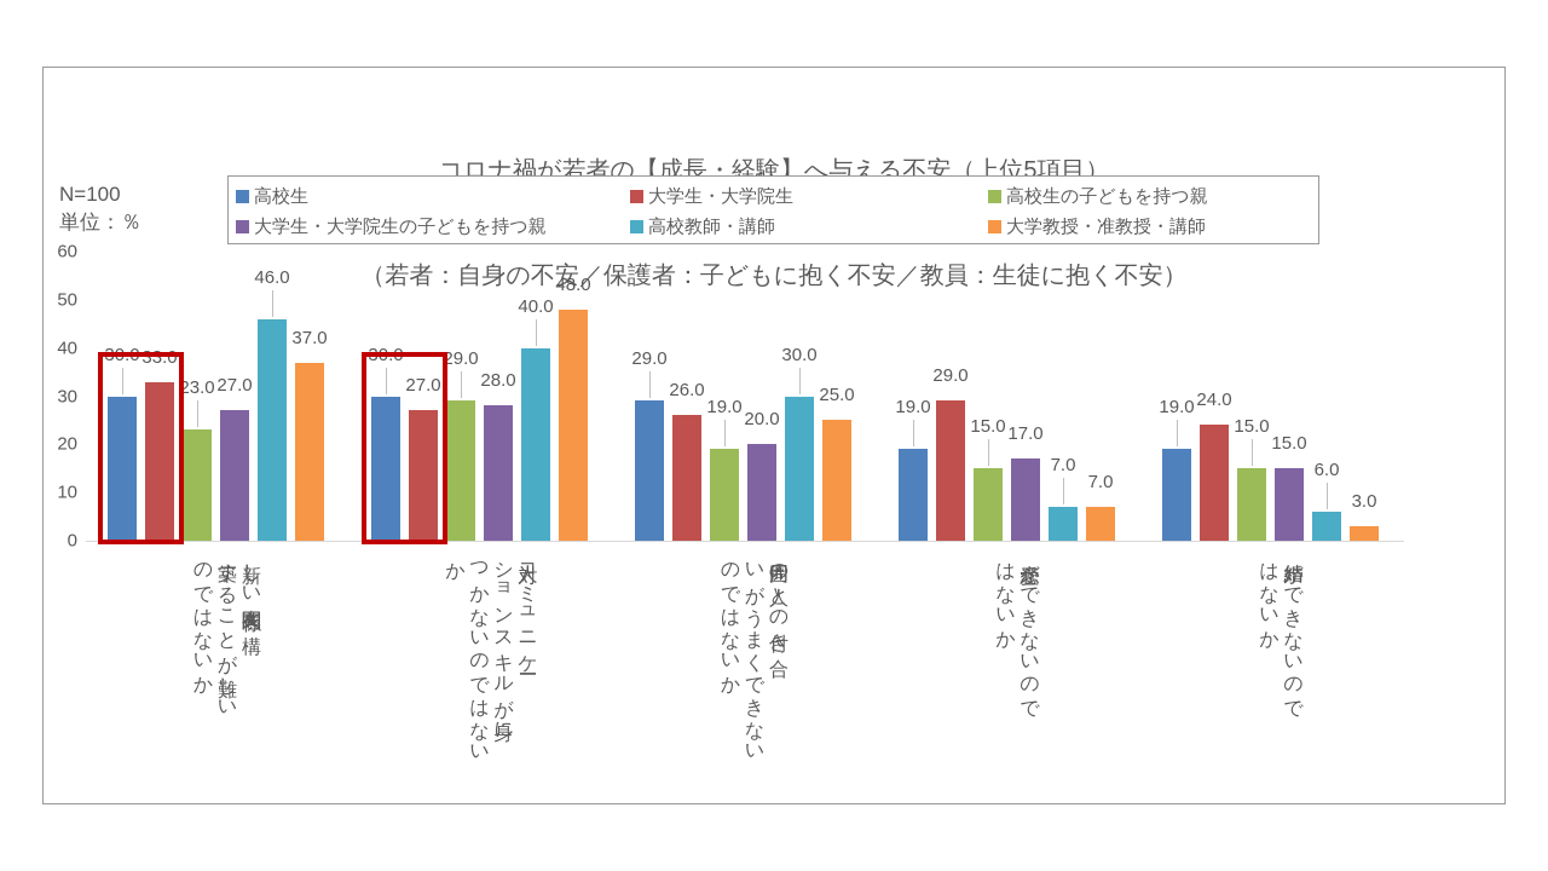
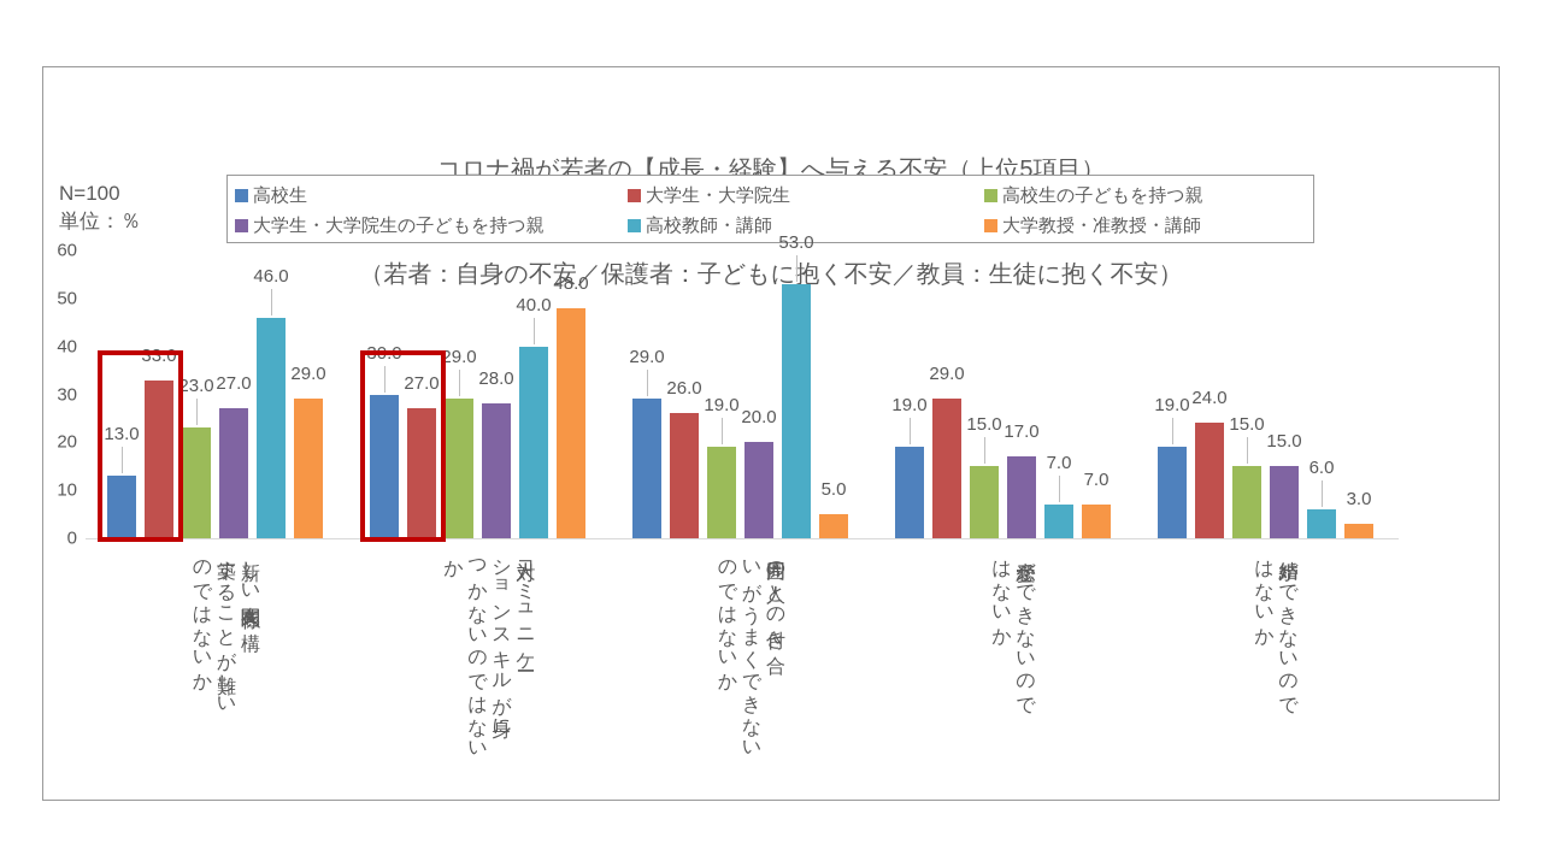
高校生/新しい人間関係を構築することが難しいのではないか: 30.0 -> 13.0
大学教授・准教授・講師/新しい人間関係を構築することが難しいのではないか: 37.0 -> 29.0
高校教師・講師/周囲の人との付き合いがうまくできないのではないか: 30.0 -> 53.0
大学教授・准教授・講師/周囲の人との付き合いがうまくできないのではないか: 25.0 -> 5.0
